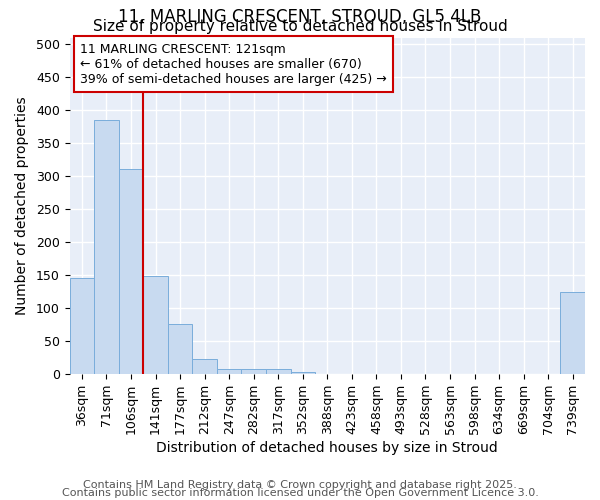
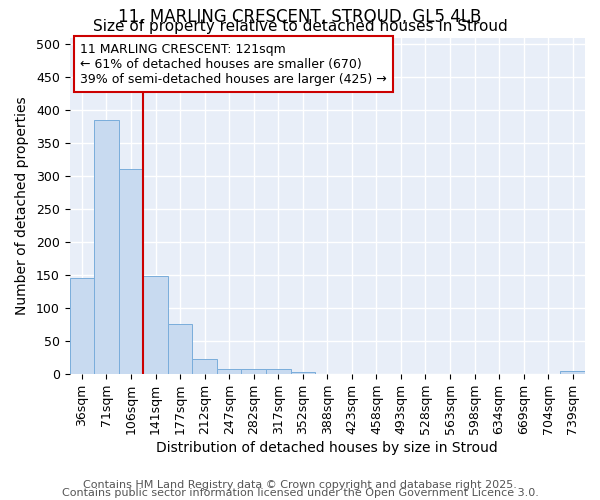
739sqm: 124 -> 4
